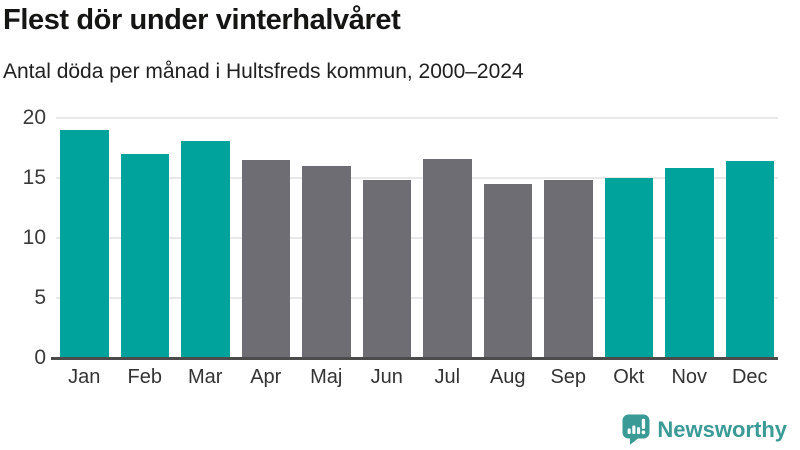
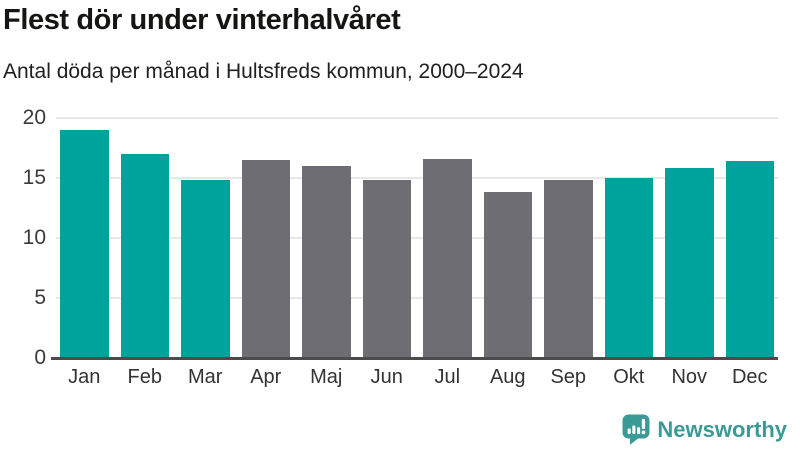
Mar: 18.1 -> 14.8
Aug: 14.5 -> 13.8
